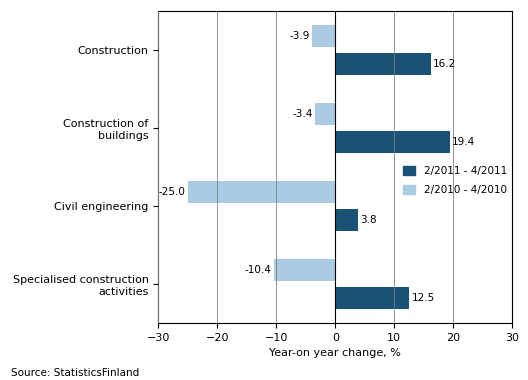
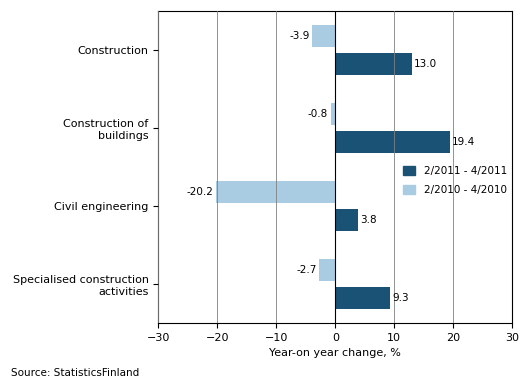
2/2011 - 4/2011/Construction: 16.2 -> 13.0
2/2010 - 4/2010/Construction of buildings: -3.4 -> -0.8
2/2010 - 4/2010/Civil engineering: -25.0 -> -20.2
2/2010 - 4/2010/Specialised construction activities: -10.4 -> -2.7
2/2011 - 4/2011/Specialised construction activities: 12.5 -> 9.3
